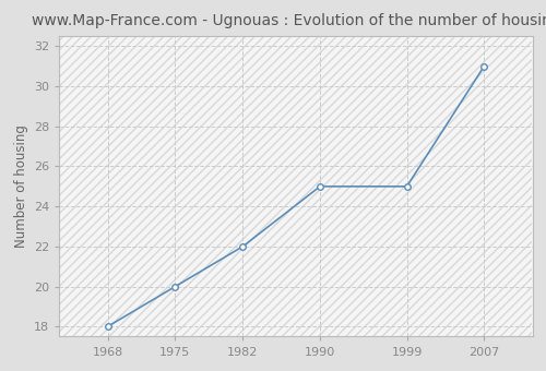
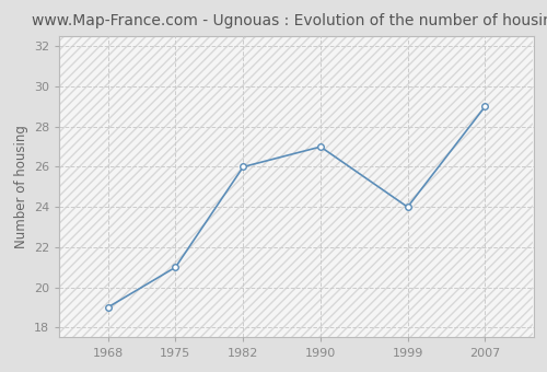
1968: 18 -> 19
1975: 20 -> 21
1982: 22 -> 26
1990: 25 -> 27
1999: 25 -> 24
2007: 31 -> 29
